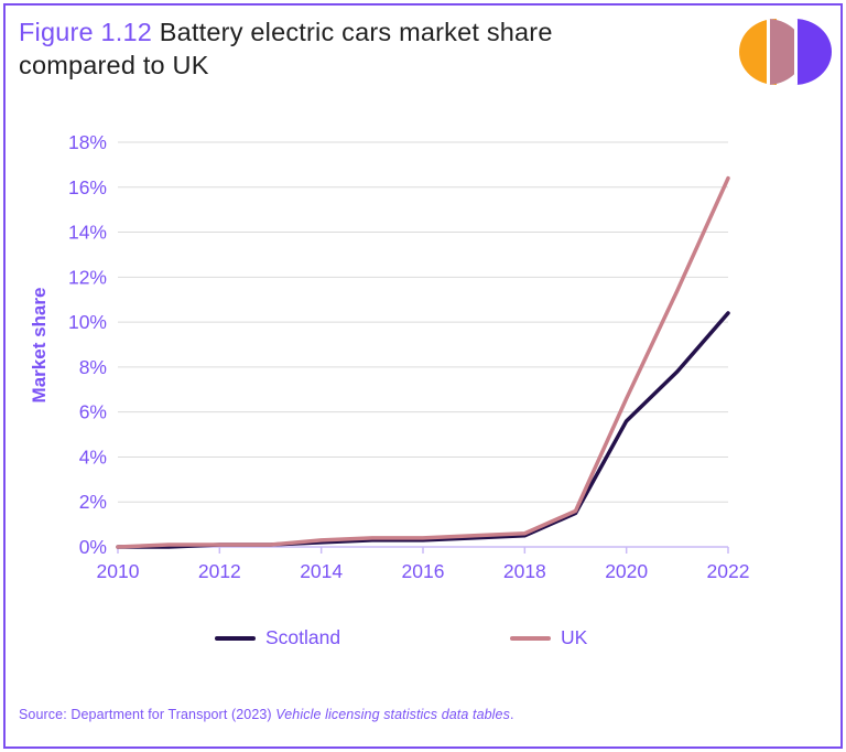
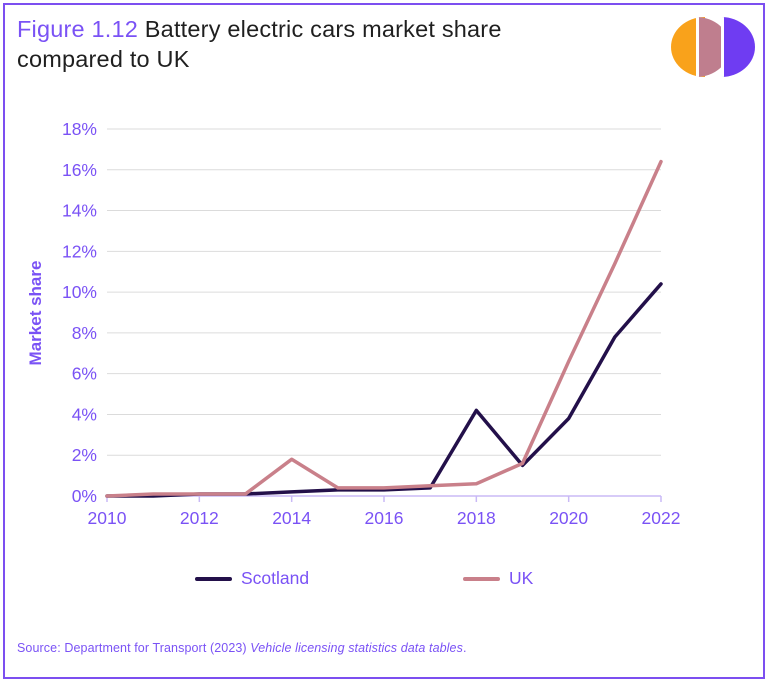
UK/2014: 0.3% -> 1.8%
Scotland/2018: 0.5% -> 4.2%
Scotland/2020: 5.6% -> 3.8%
